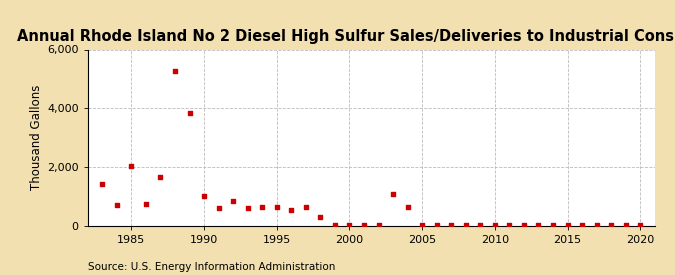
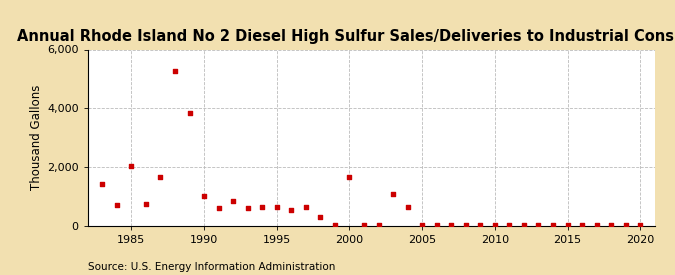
2000: 20 -> 1,650
